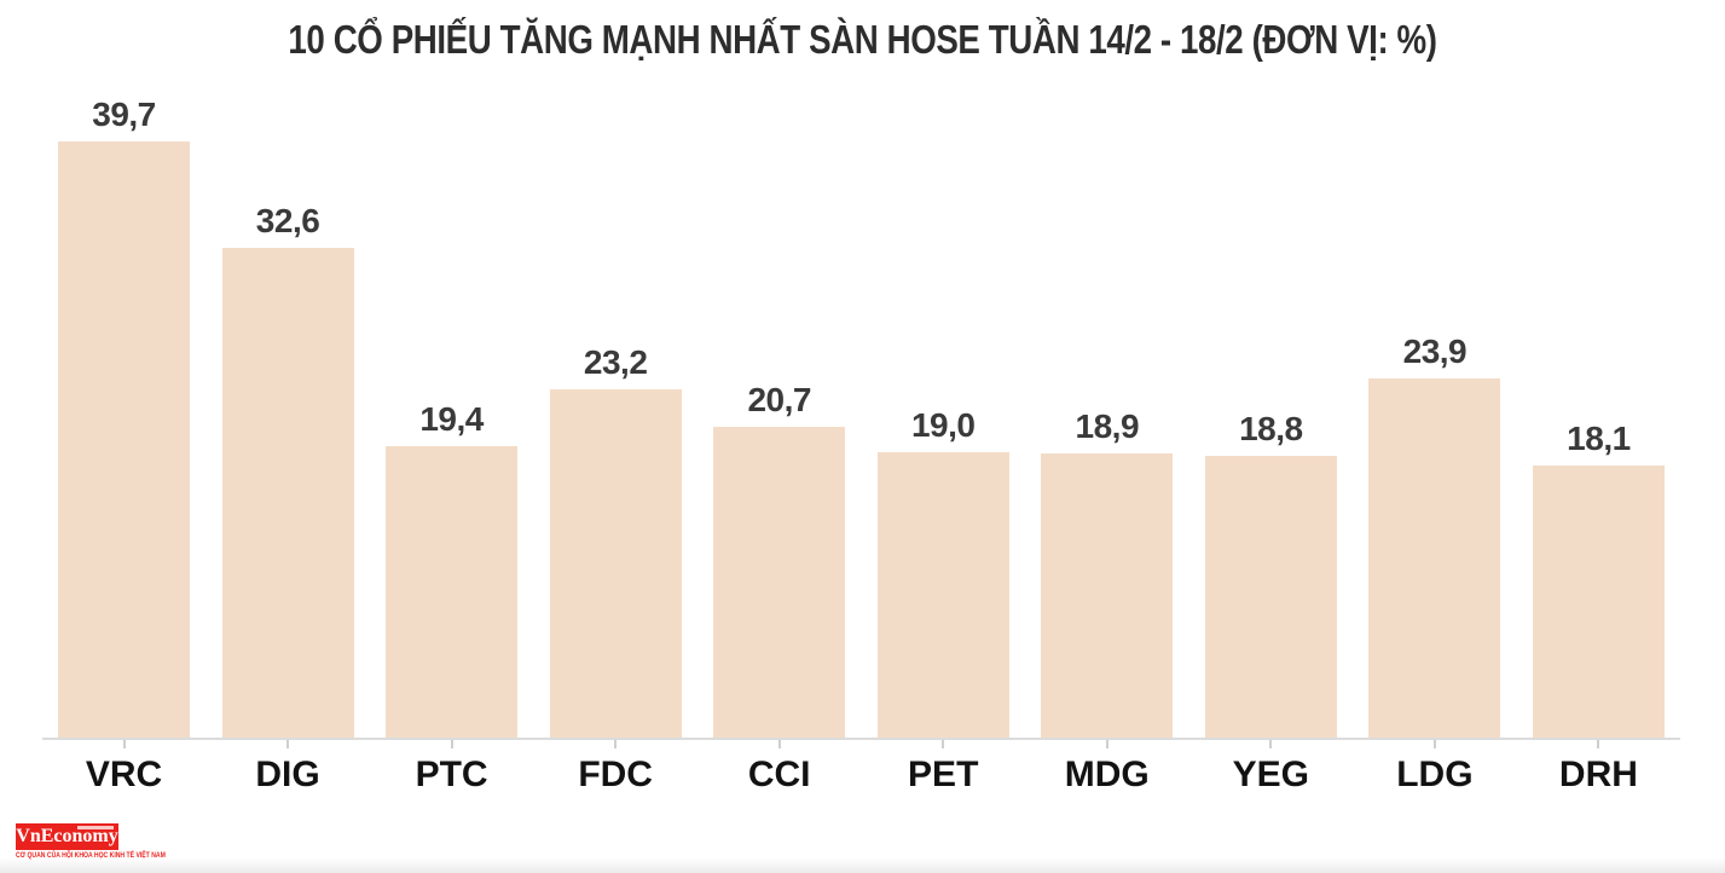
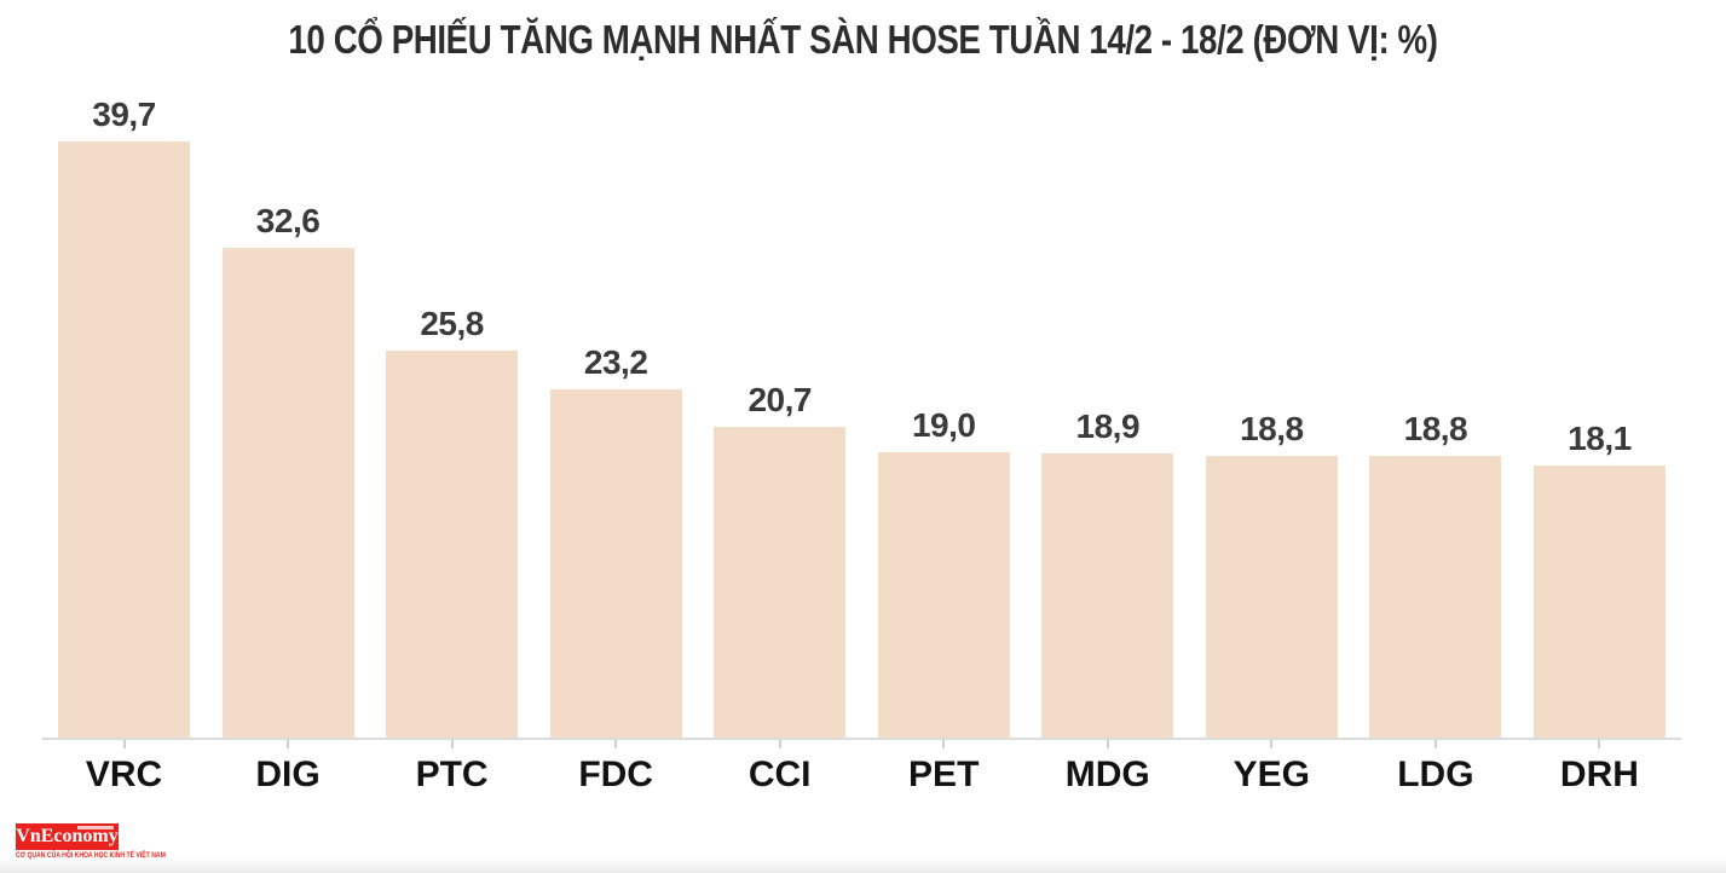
PTC: 19,4 -> 25,8
LDG: 23,9 -> 18,8
